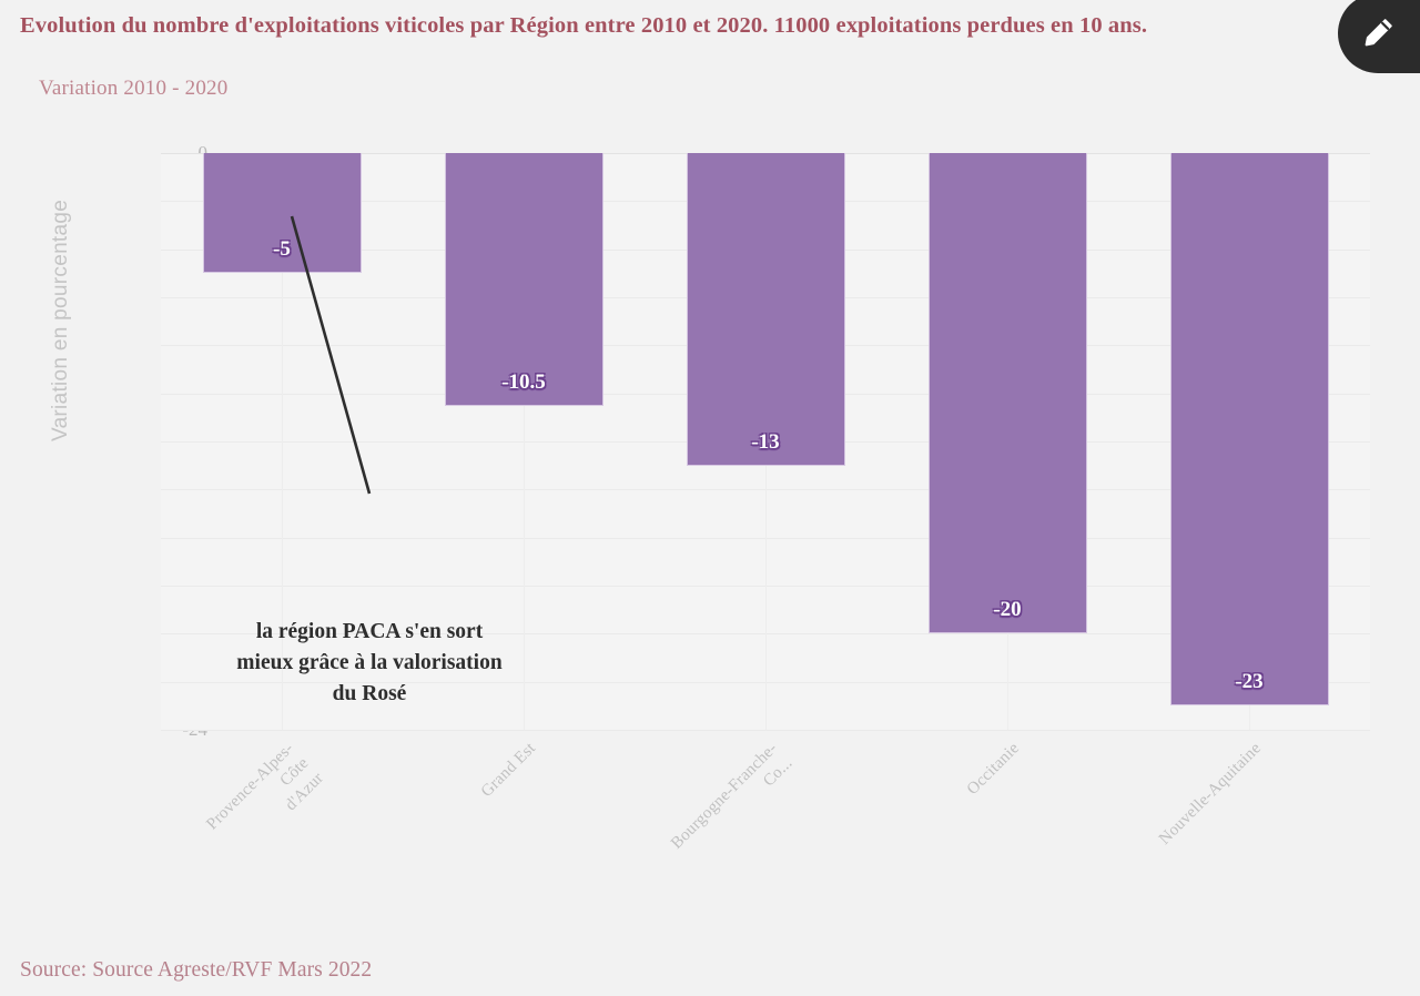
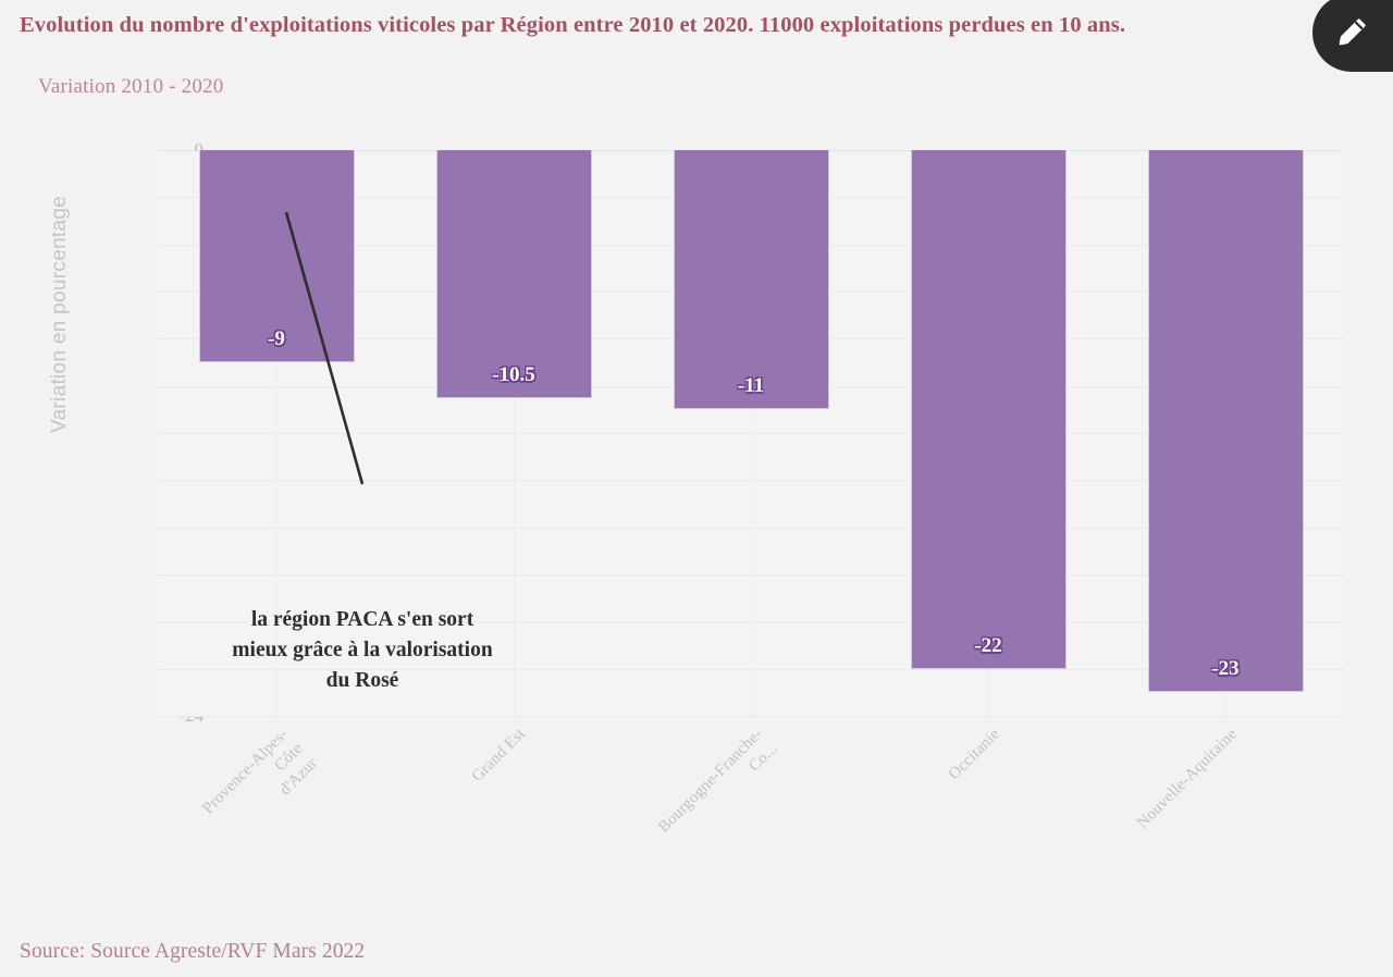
Provence-Alpes-Côte d'Azur: -5 -> -9
Bourgogne-Franche-Co...: -13 -> -11
Occitanie: -20 -> -22
